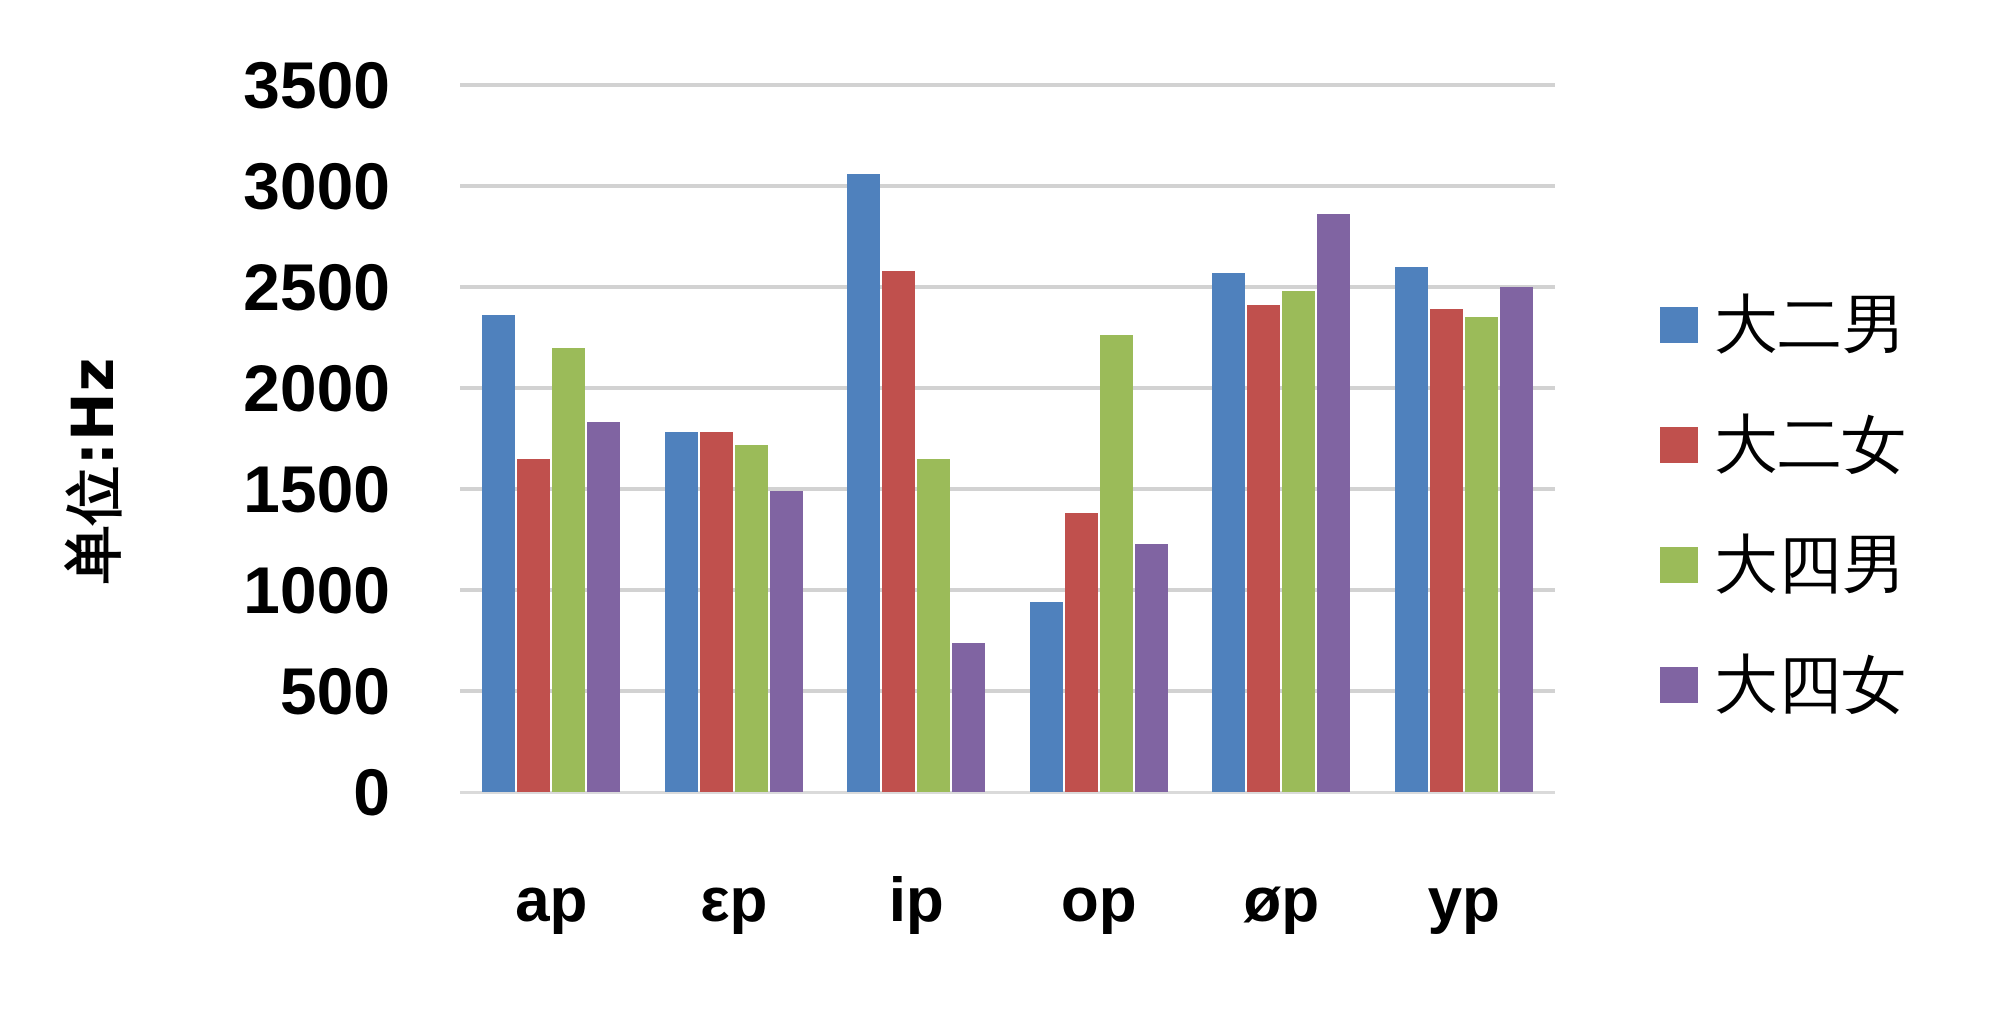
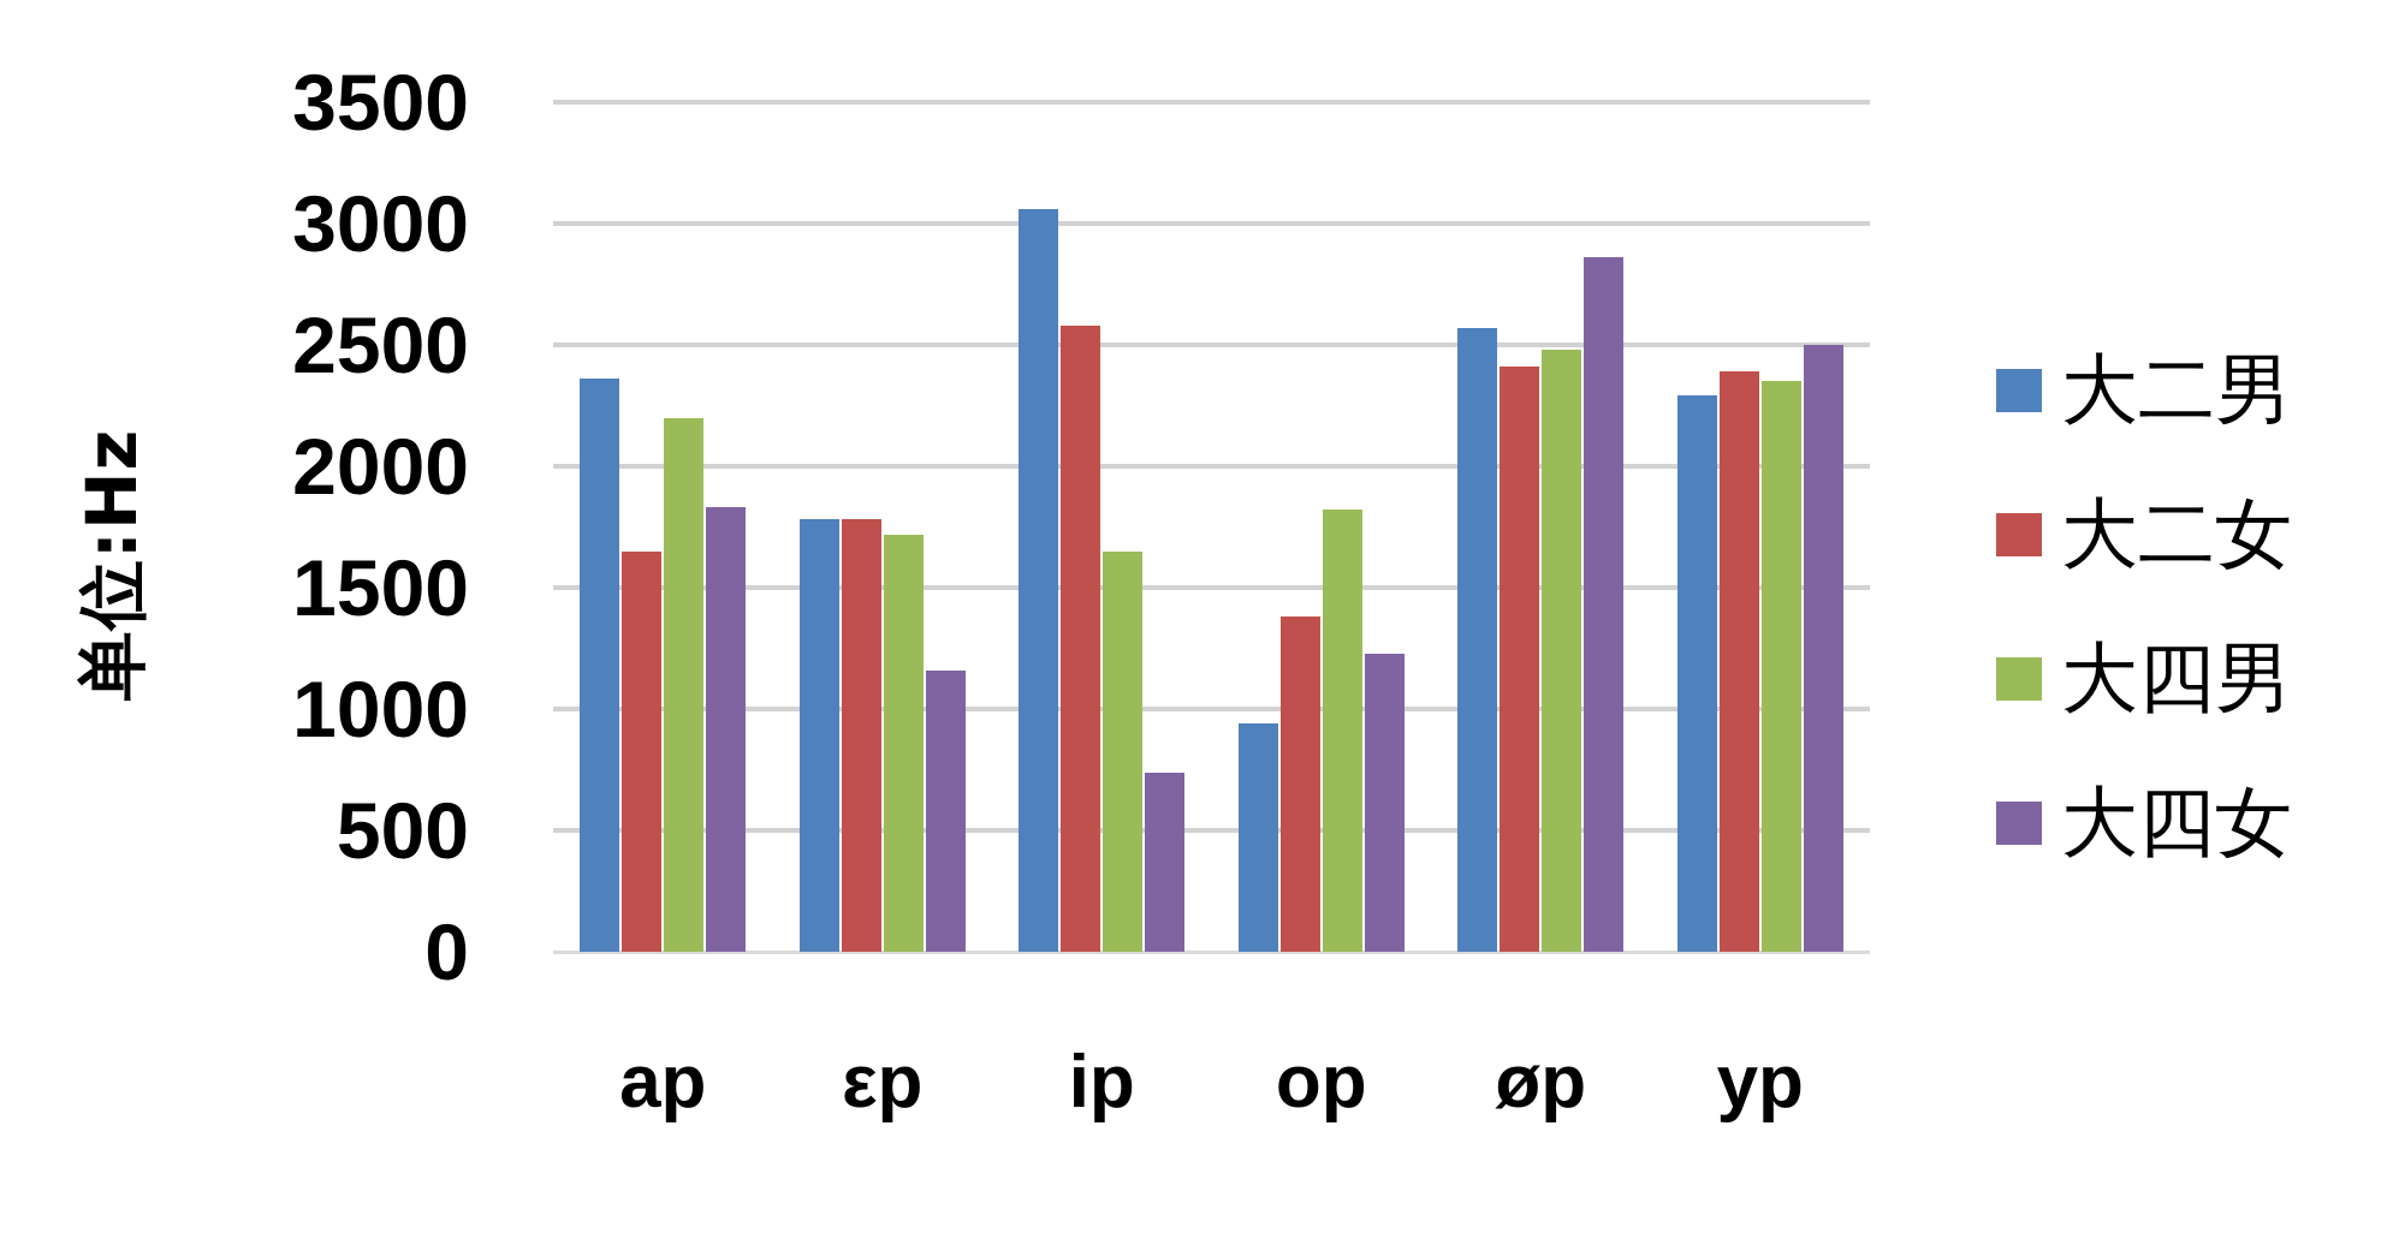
大四女/εp: 1490 -> 1160
大四男/op: 2260 -> 1820
大二男/yp: 2600 -> 2290
